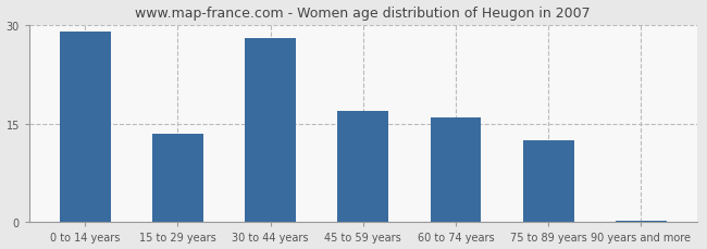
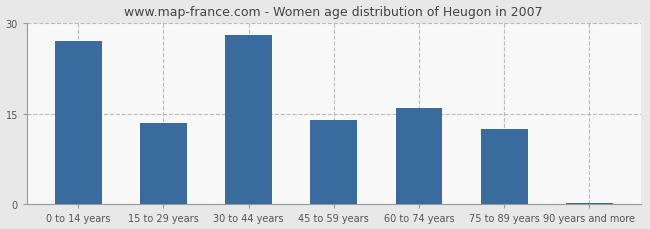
0 to 14 years: 29.0 -> 27.0
45 to 59 years: 17.0 -> 14.0
